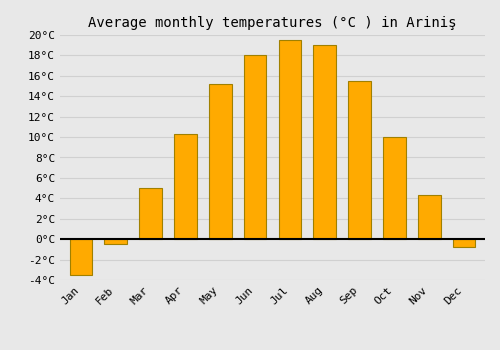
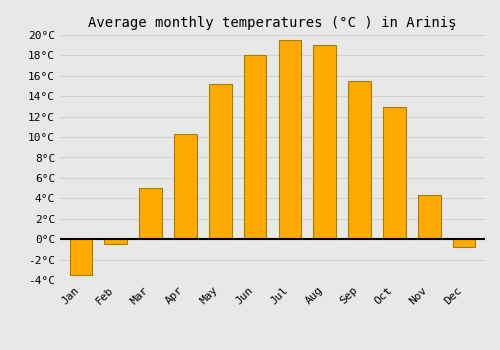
Oct: 10.0°C -> 12.9°C
